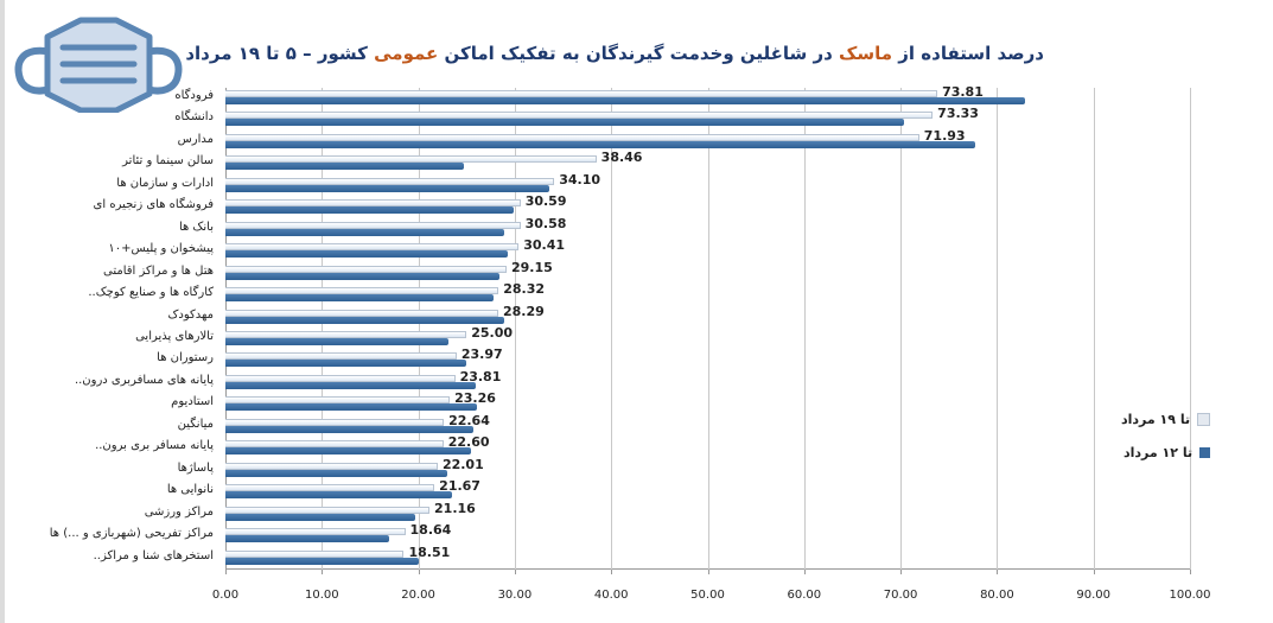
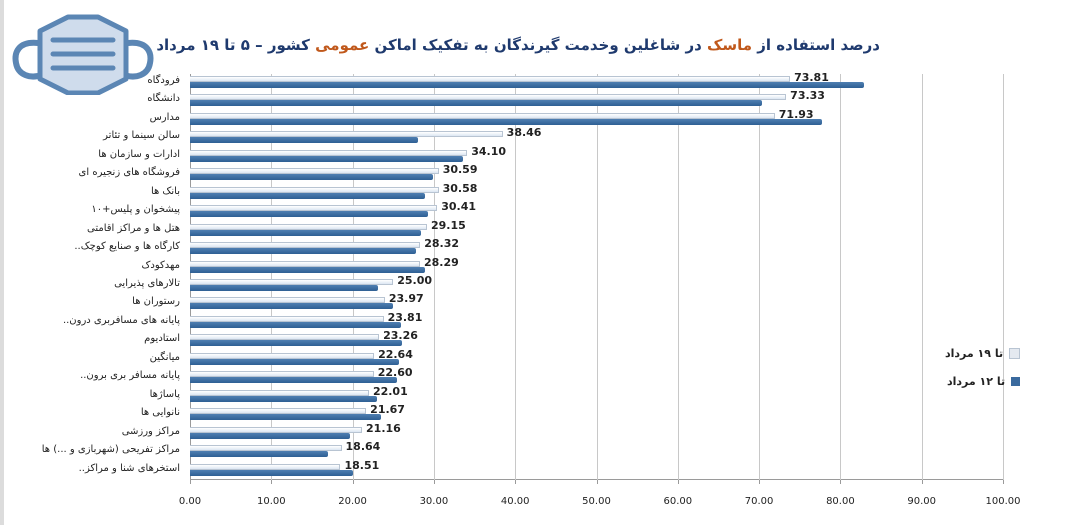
تا ۱۲ مرداد/سالن سینما و تئاتر: 25 -> 28
